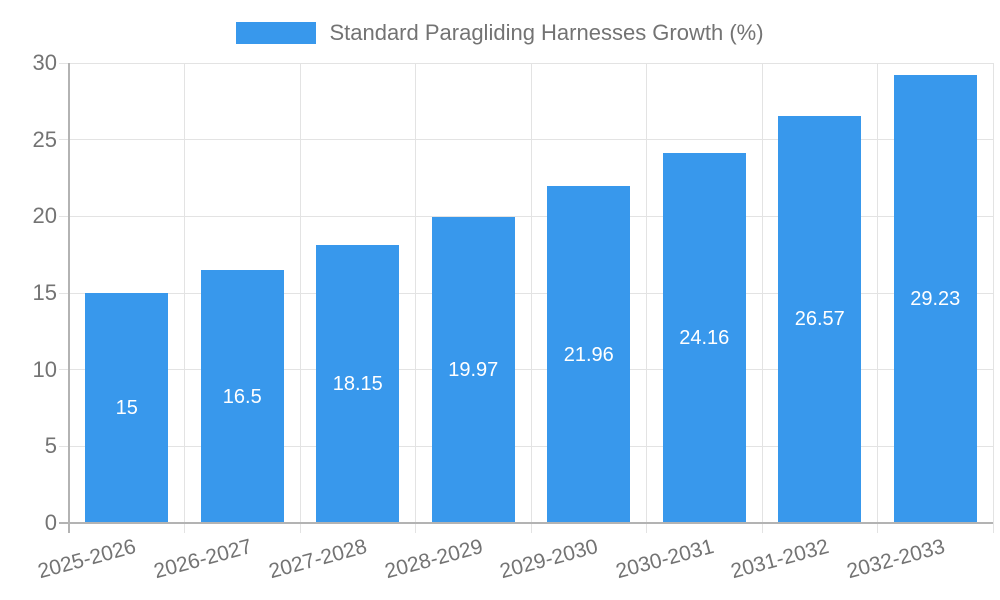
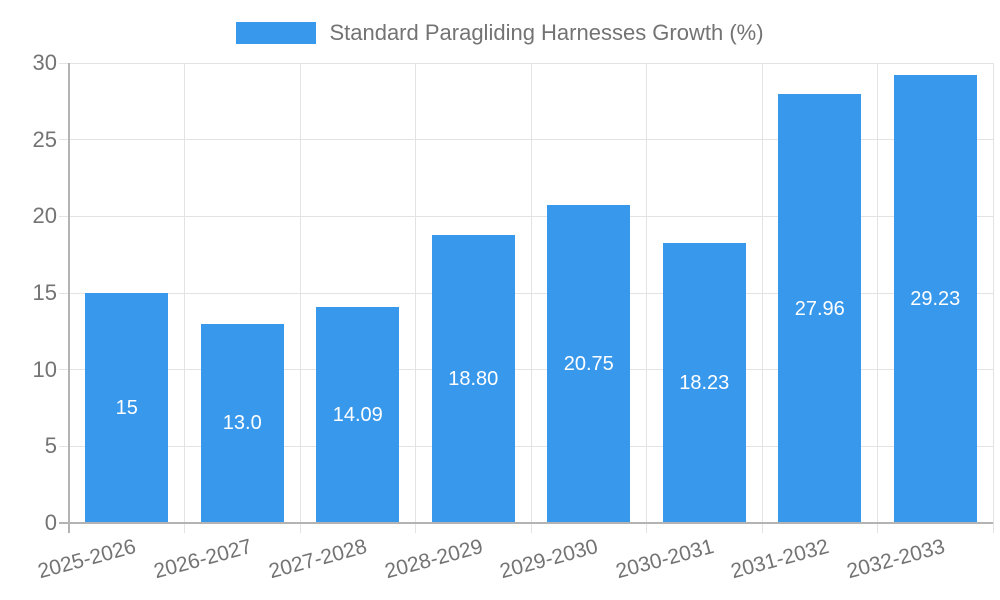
2026-2027: 16.5 -> 13.0
2027-2028: 18.15 -> 14.09
2028-2029: 19.97 -> 18.80
2029-2030: 21.96 -> 20.75
2030-2031: 24.16 -> 18.23
2031-2032: 26.57 -> 27.96
